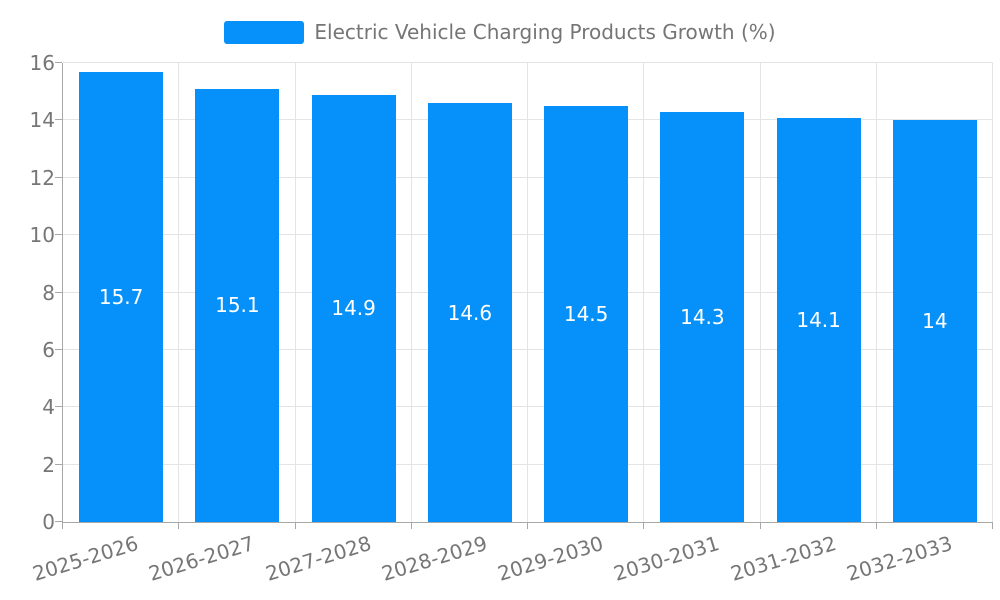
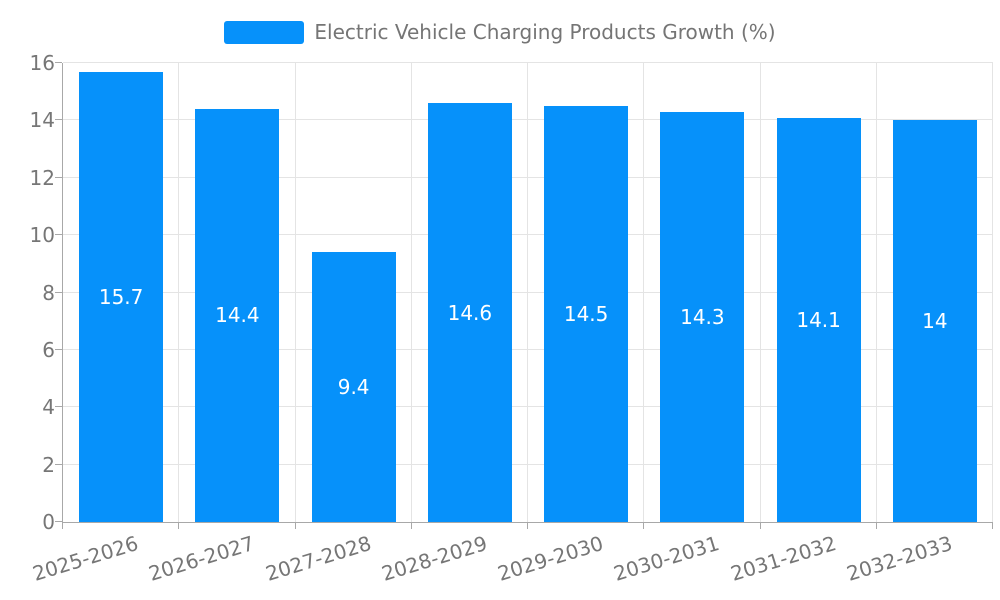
2026-2027: 15.1 -> 14.4
2027-2028: 14.9 -> 9.4
